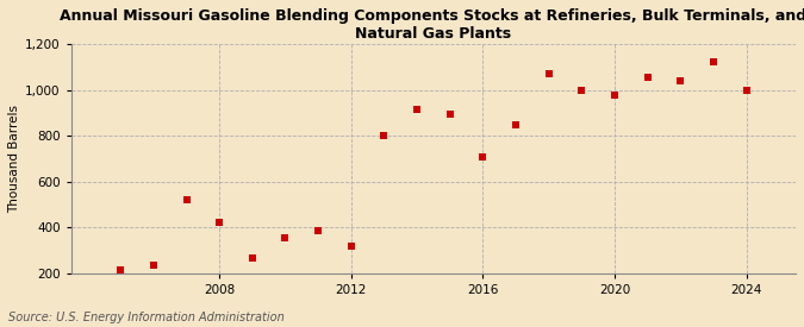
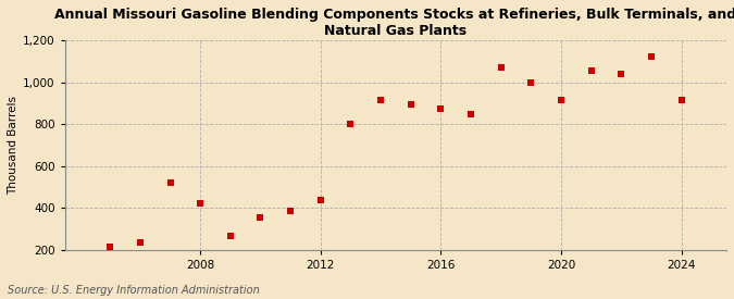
2012: 320 -> 440
2016: 710 -> 880
2020: 980 -> 920
2024: 1,000 -> 920
